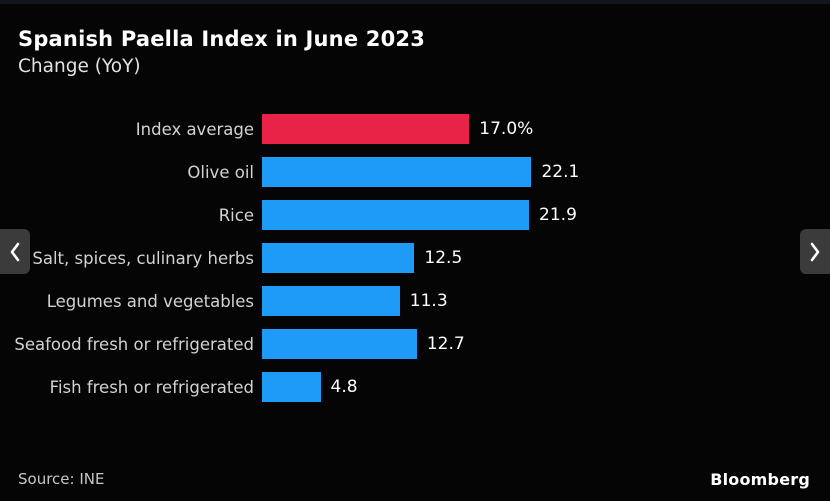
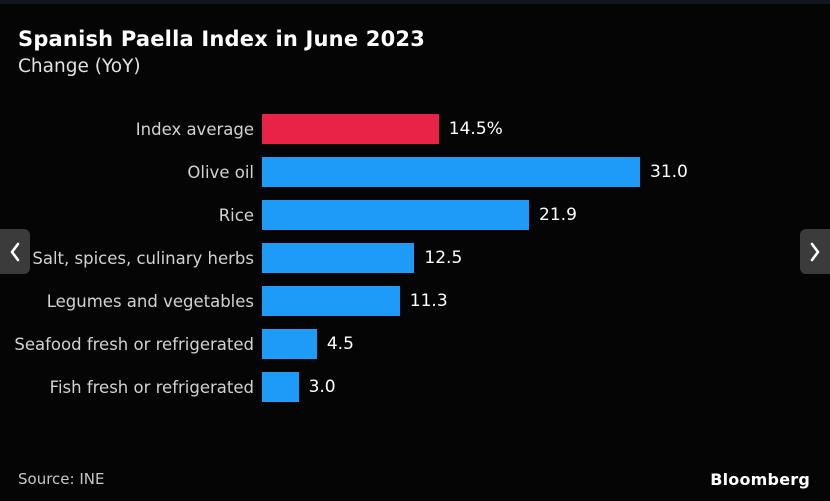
Index average: 17.0% -> 14.5%
Olive oil: 22.1 -> 31.0
Seafood fresh or refrigerated: 12.7 -> 4.5
Fish fresh or refrigerated: 4.8 -> 3.0
